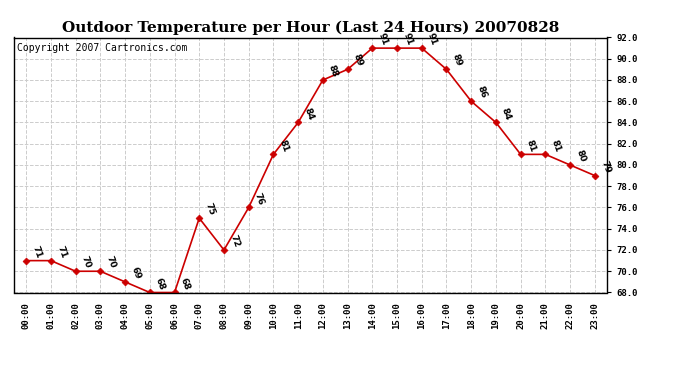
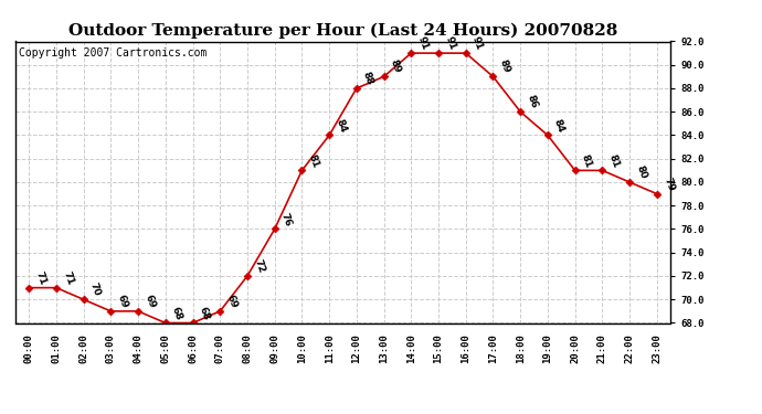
03:00: 70 -> 69
07:00: 75 -> 69
